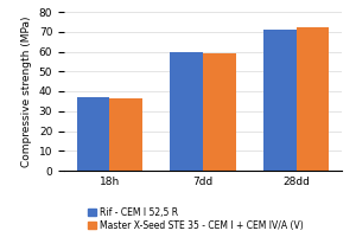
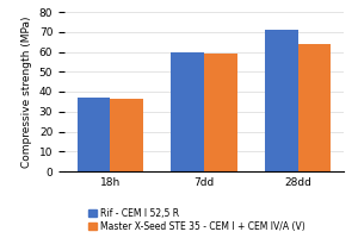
Master X-Seed STE 35 - CEM I + CEM IV/A (V)/28dd: 72 -> 64
